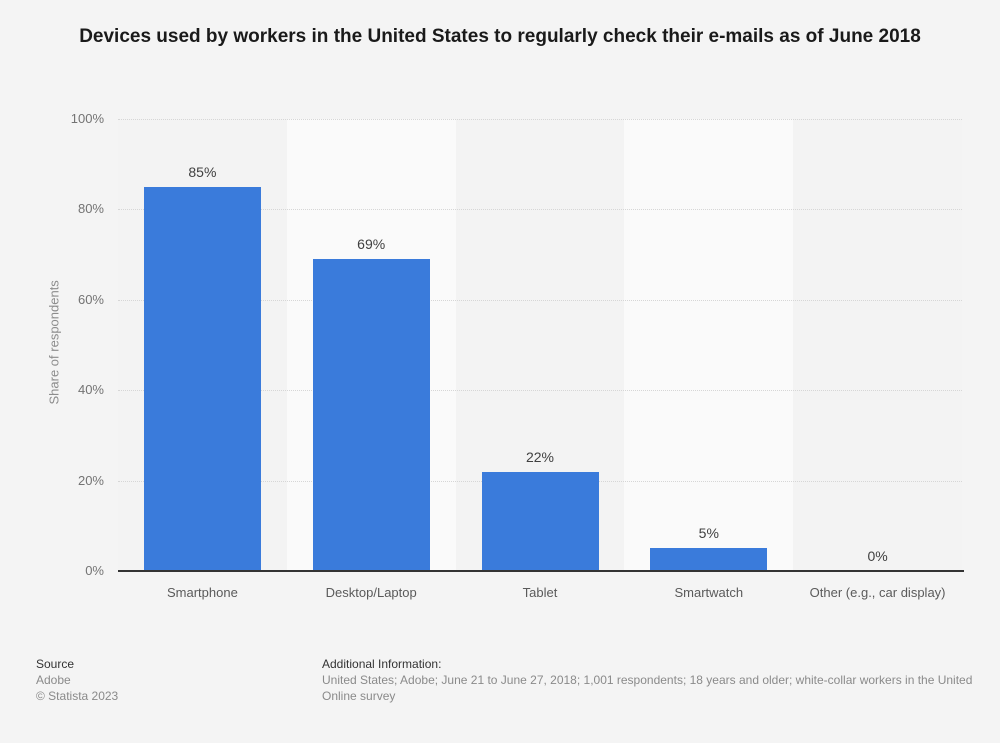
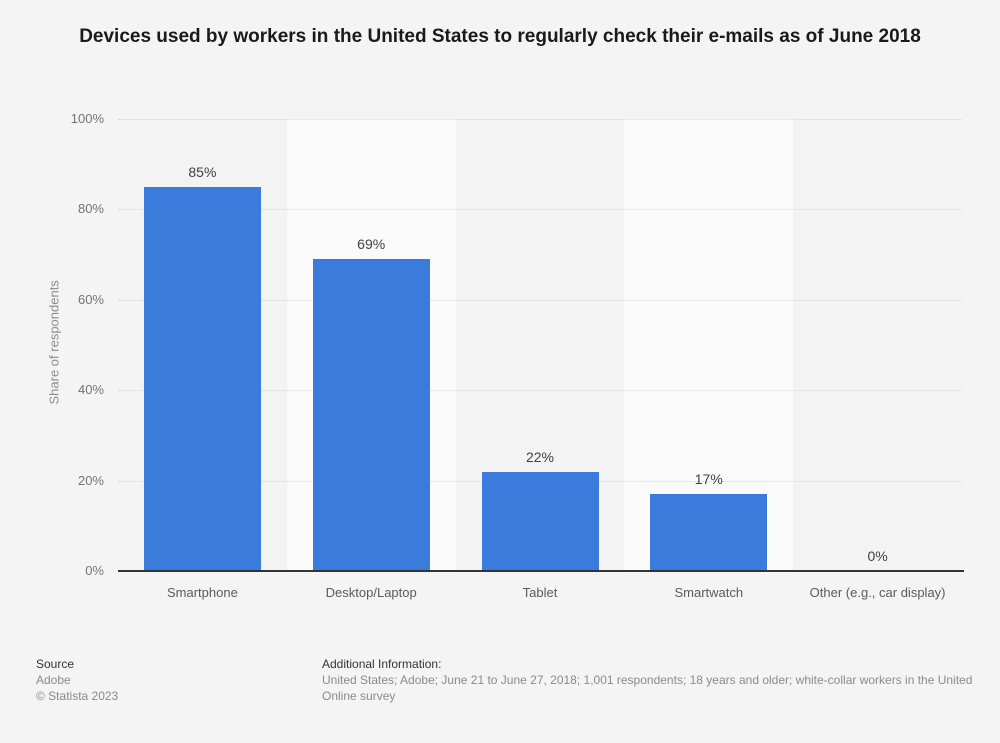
Smartwatch: 5% -> 17%
